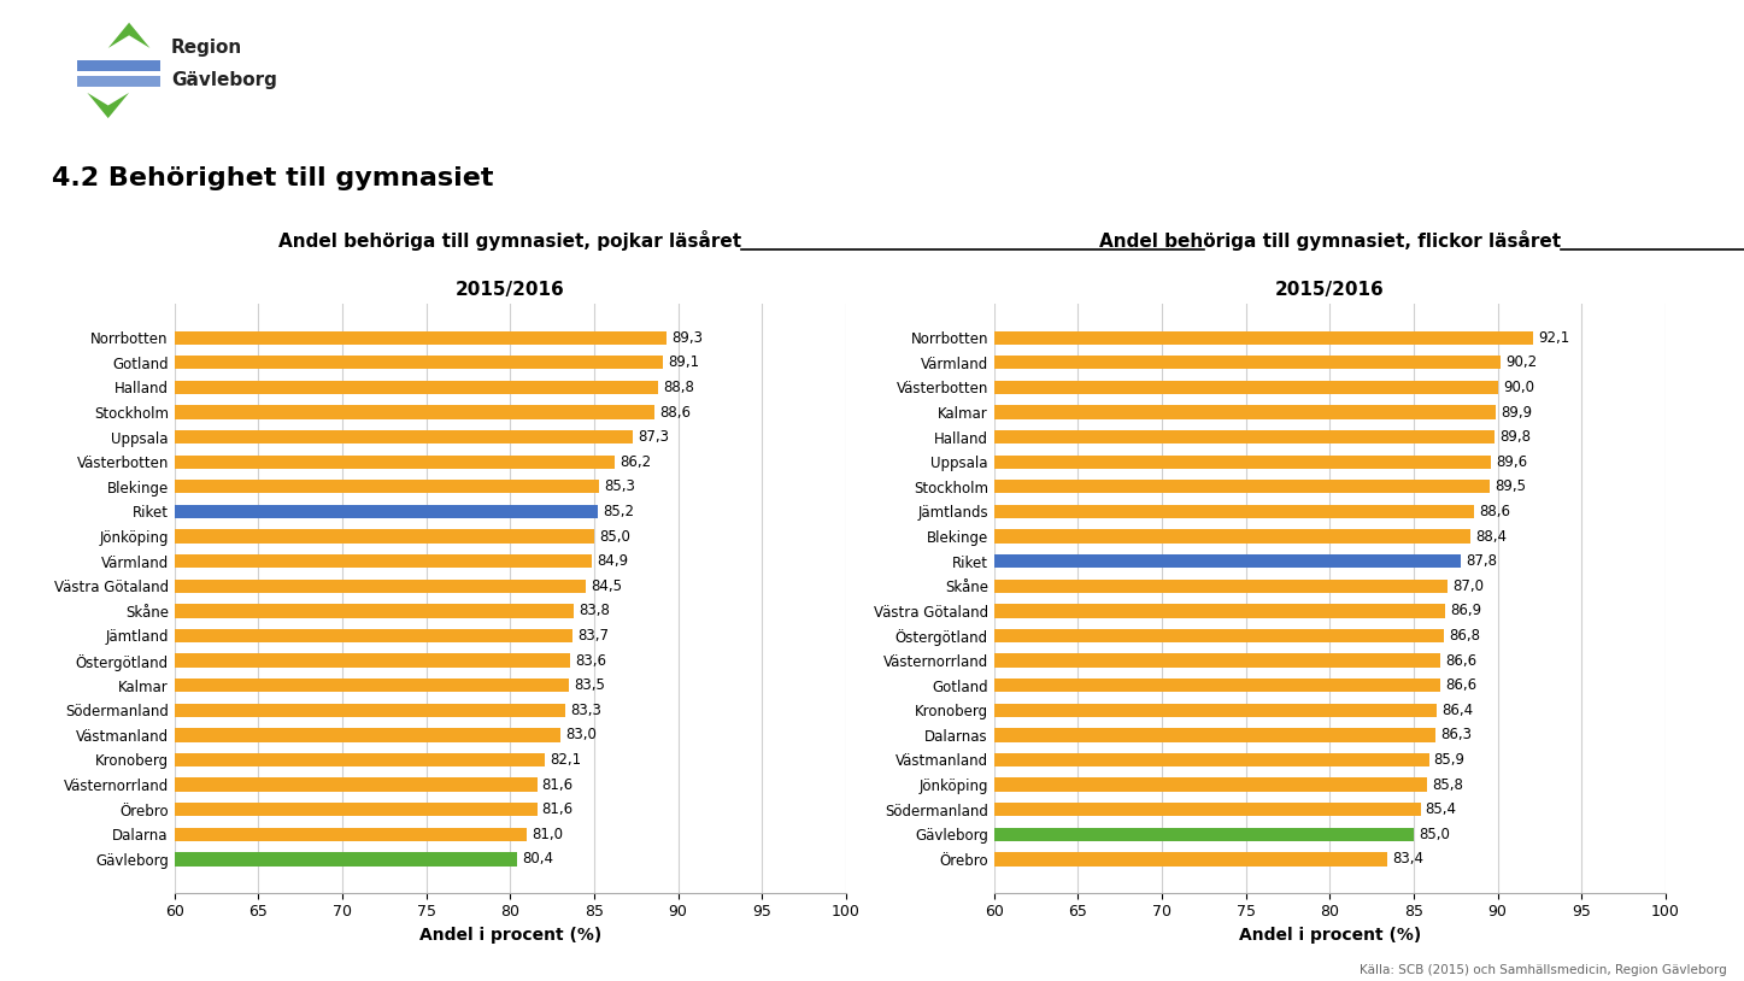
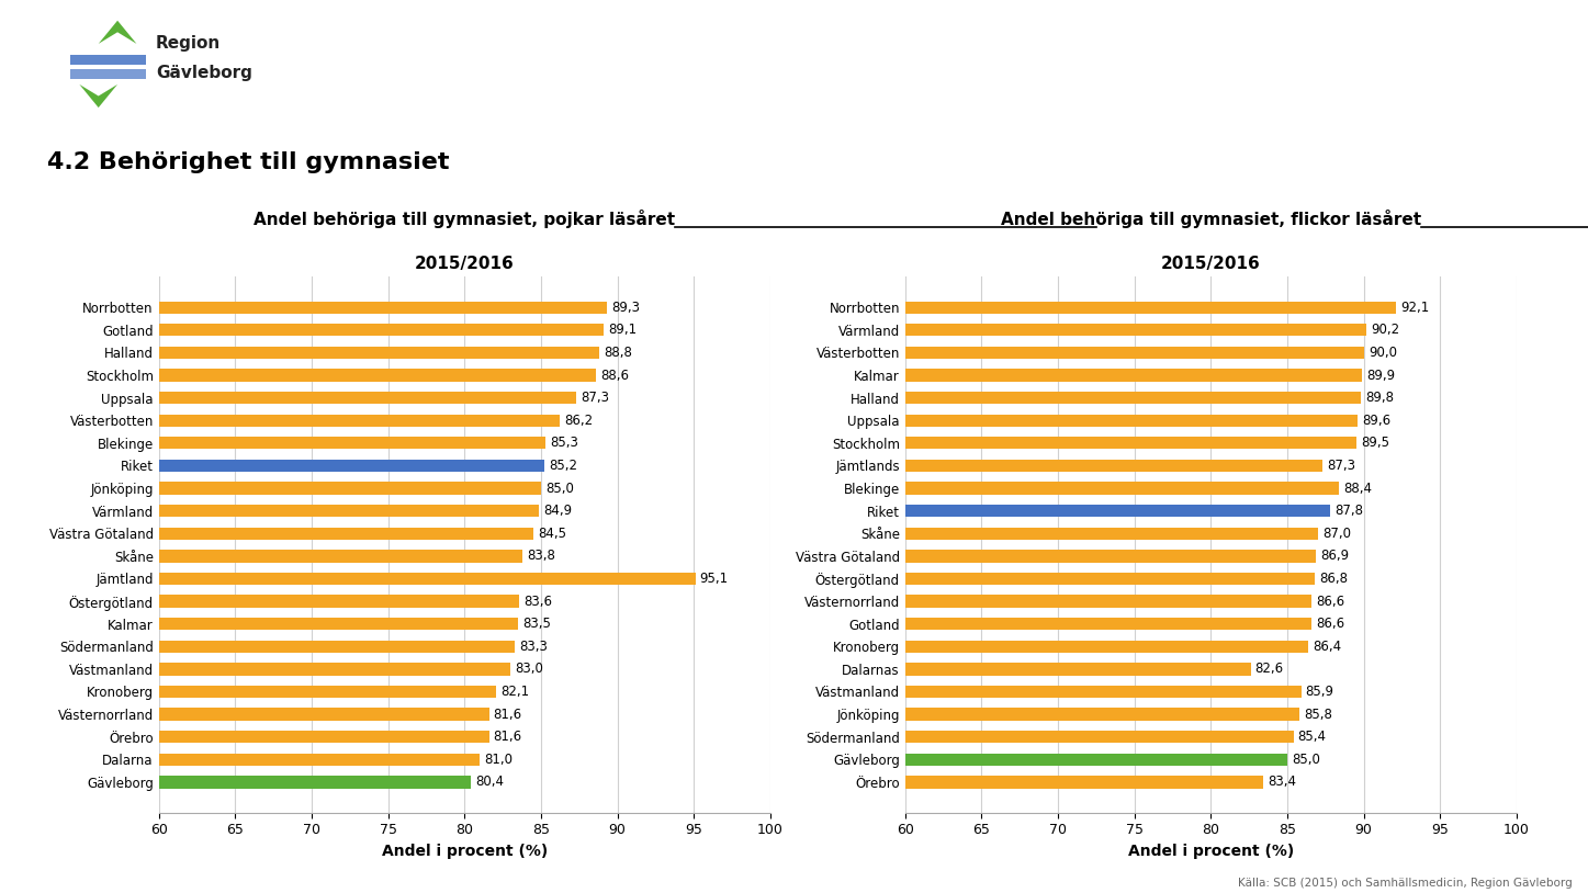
Jämtland: 83,7 -> 95,1
Jämtlands: 88,6 -> 87,3
Dalarnas: 86,3 -> 82,6
